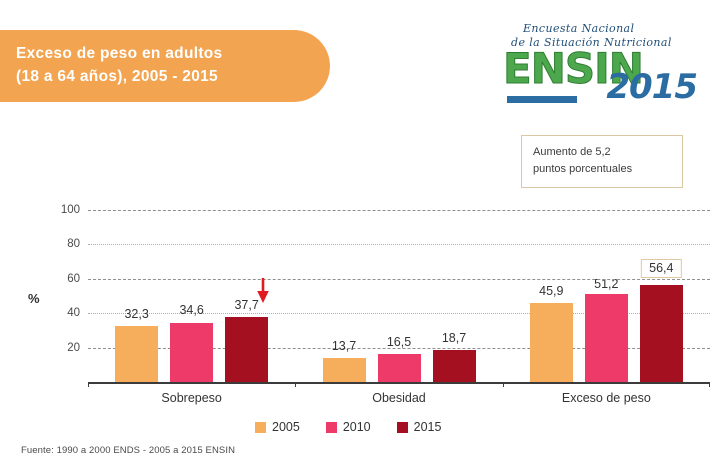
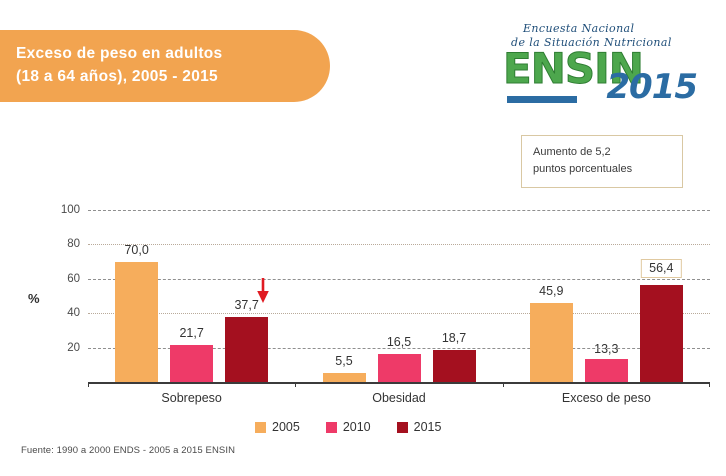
2005/Sobrepeso: 32,3 -> 70,0
2010/Sobrepeso: 34,6 -> 21,7
2005/Obesidad: 13,7 -> 5,5
2010/Exceso de peso: 51,2 -> 13,3
